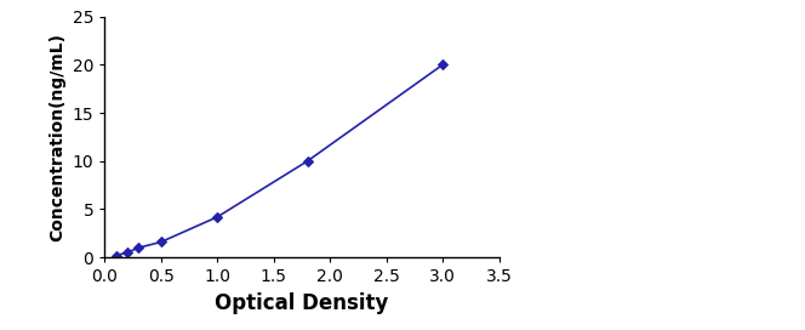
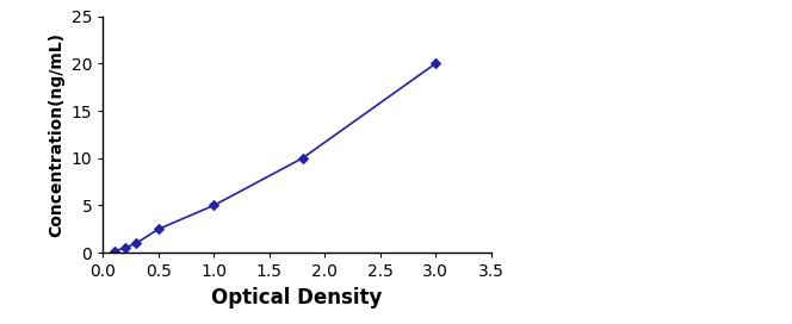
0.5: 1.6 -> 2.5
1.0: 4.2 -> 5.0
